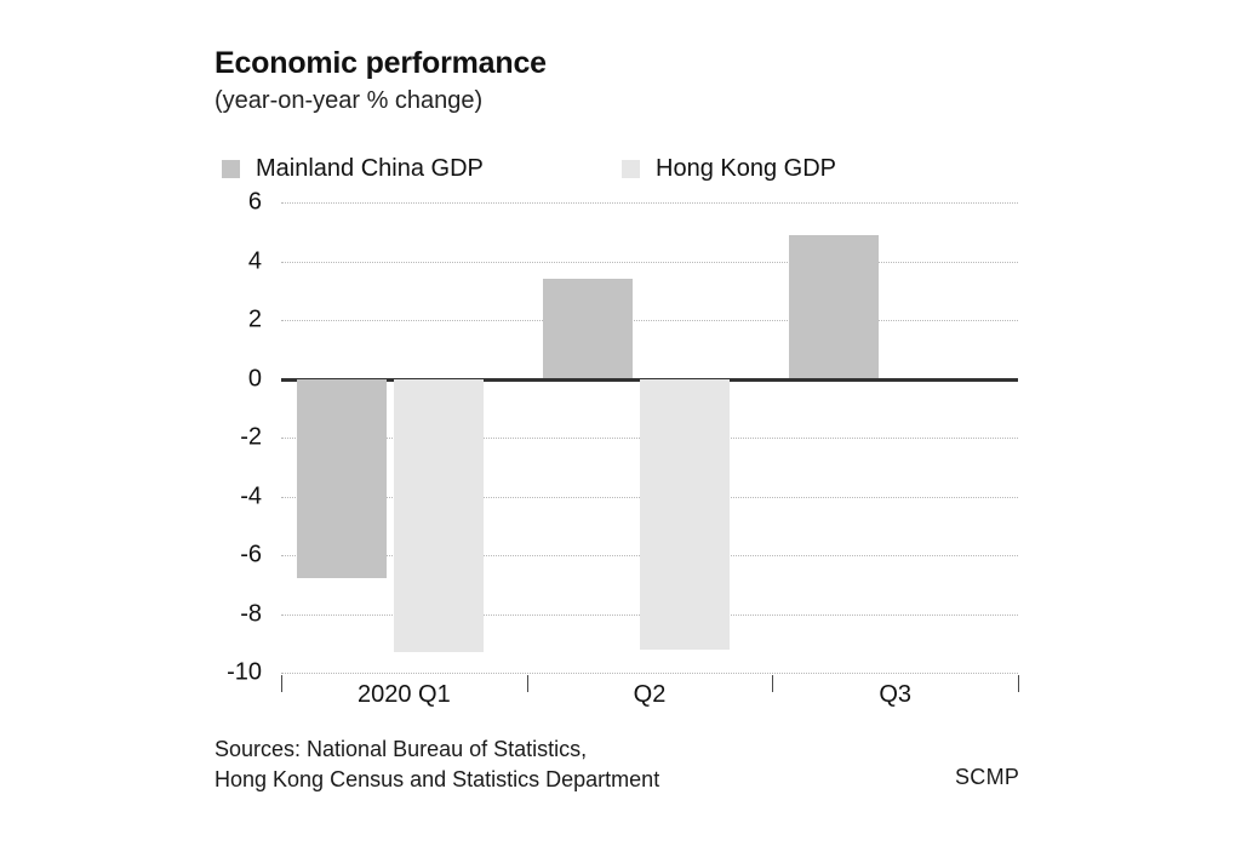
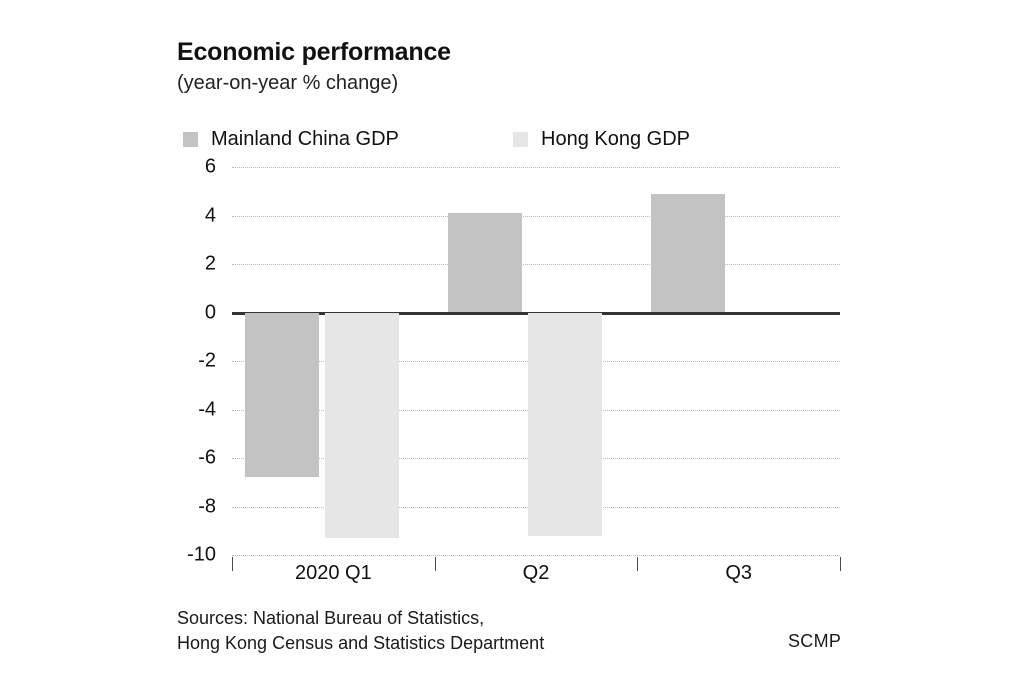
Mainland China GDP/Q2: 3.4 -> 4.1
